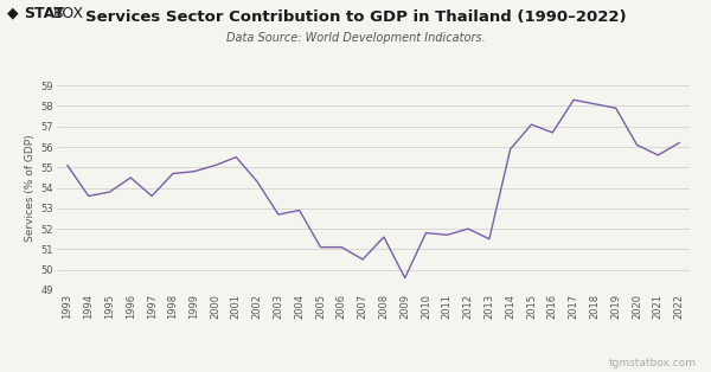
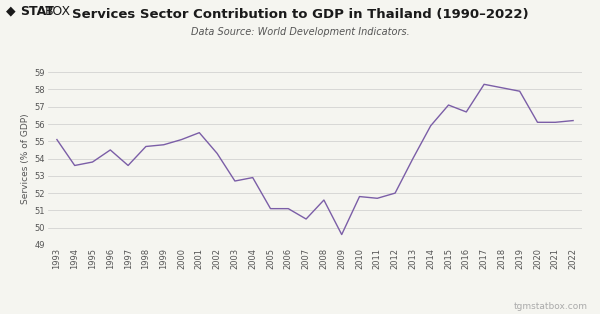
2013: 51.5 -> 54.0
2021: 55.6 -> 56.1
